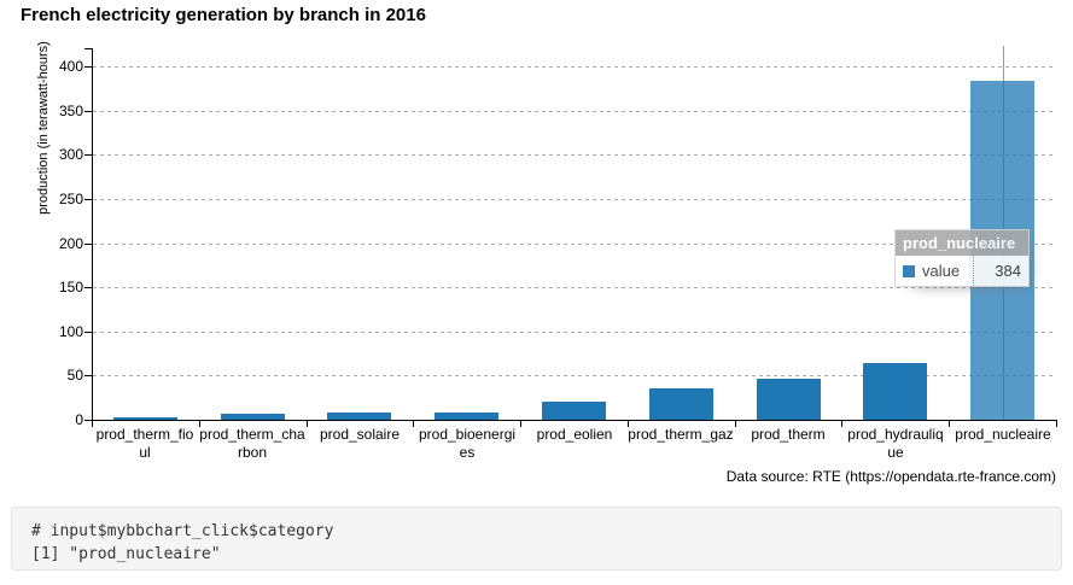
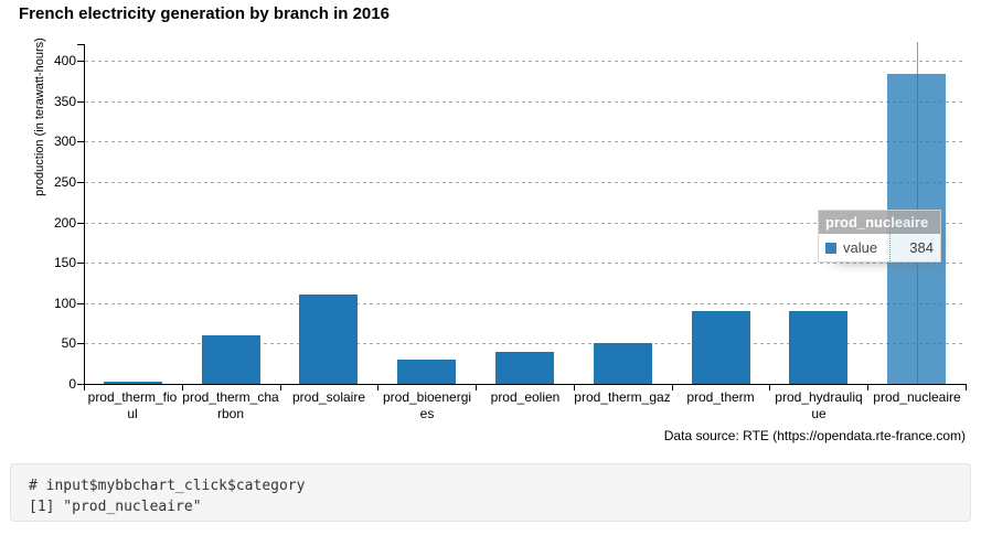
prod_therm_charbon: 10 -> 60
prod_solaire: 10 -> 110
prod_bioenergies: 10 -> 30
prod_eolien: 20 -> 40
prod_therm_gaz: 40 -> 50
prod_therm: 50 -> 90
prod_hydraulique: 60 -> 90
